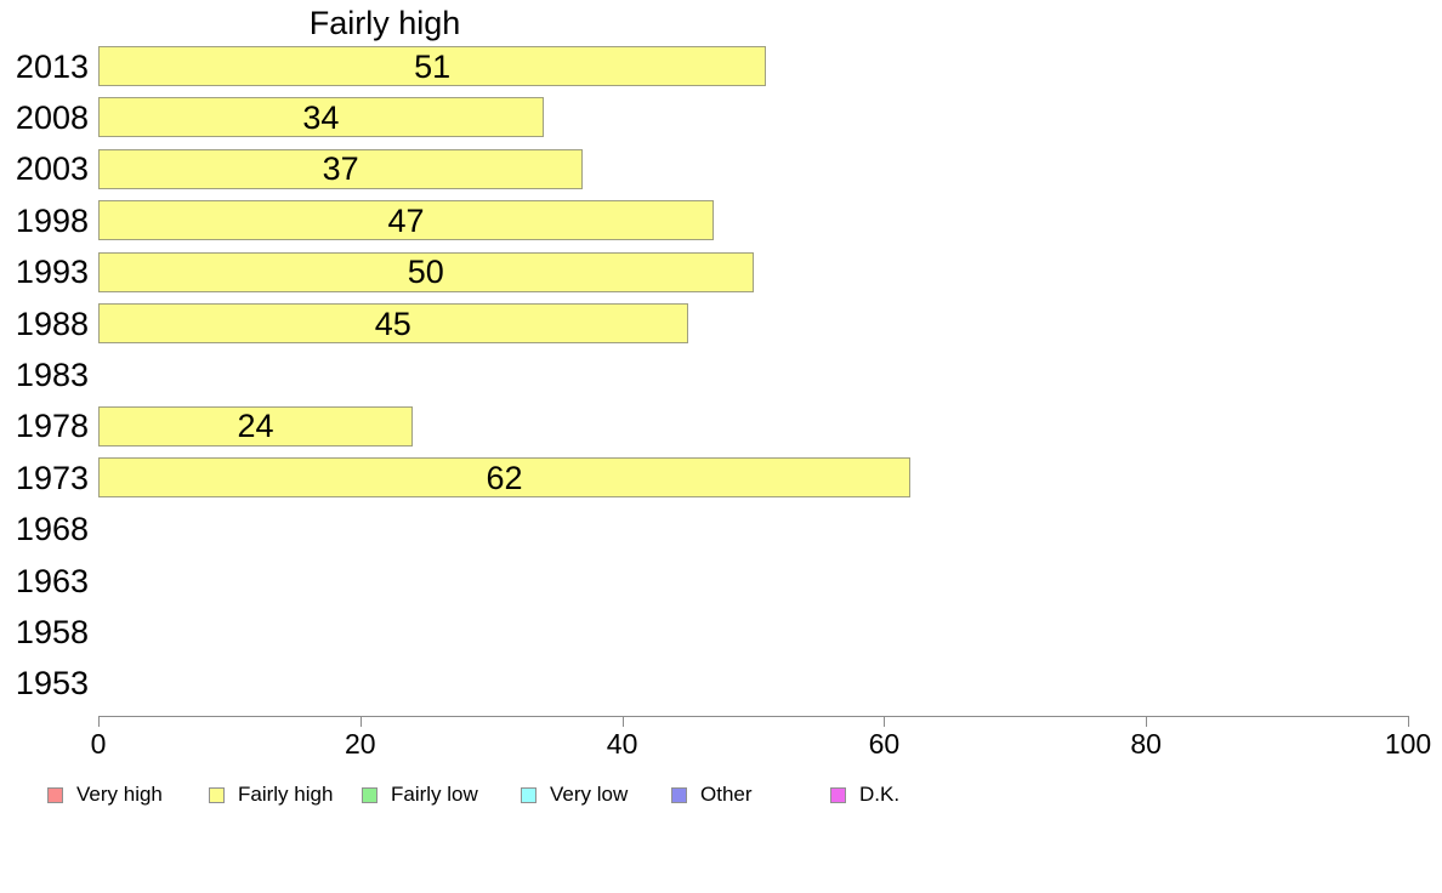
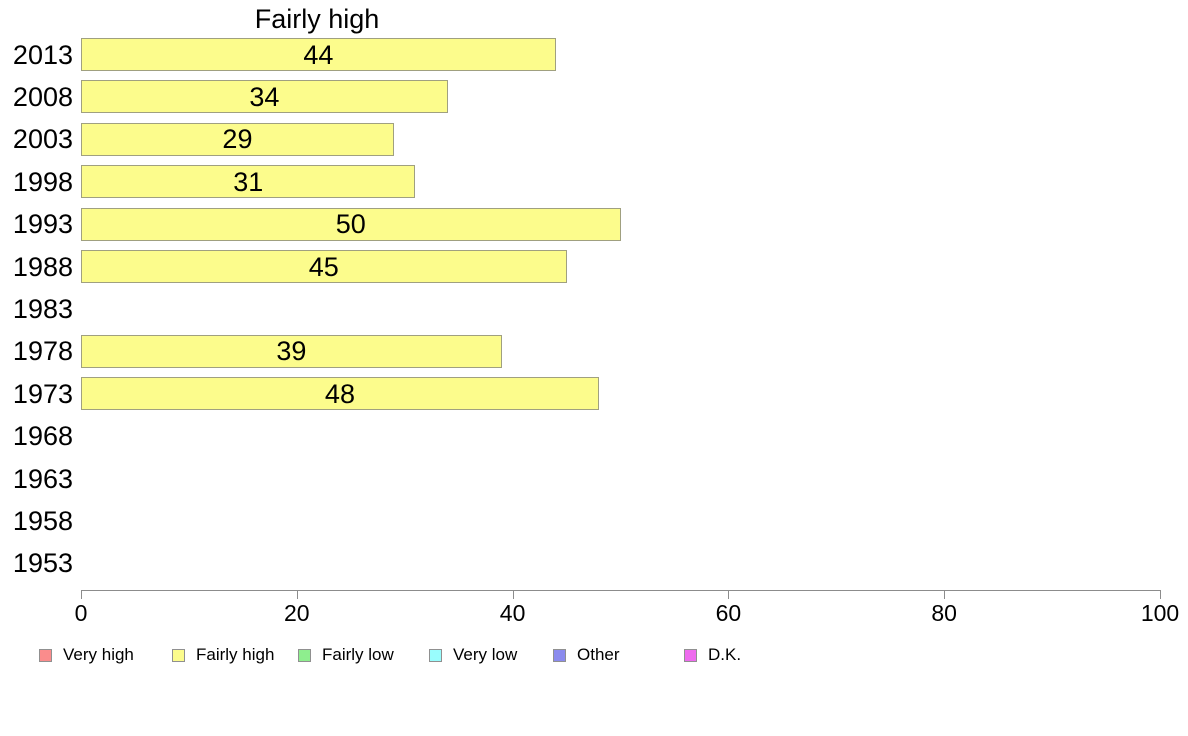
2013: 51 -> 44
2003: 37 -> 29
1998: 47 -> 31
1978: 24 -> 39
1973: 62 -> 48
